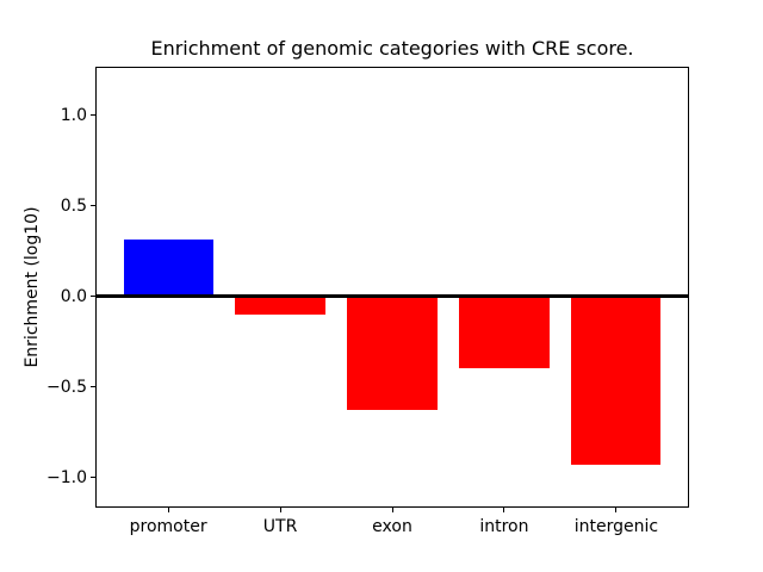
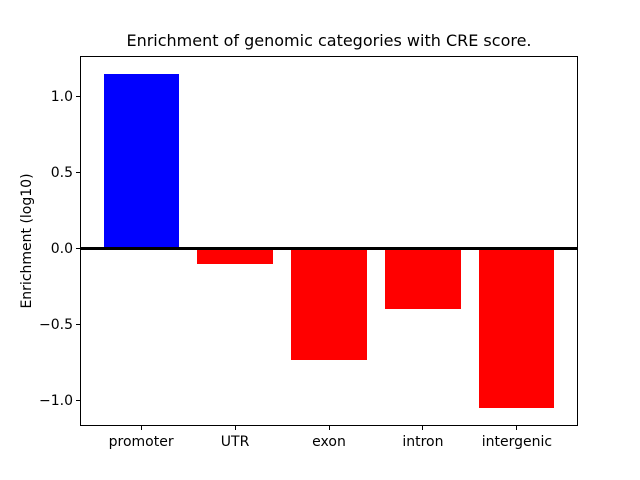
promoter: 0.31 -> 1.15
exon: -0.63 -> -0.73
intergenic: -0.93 -> -1.05
